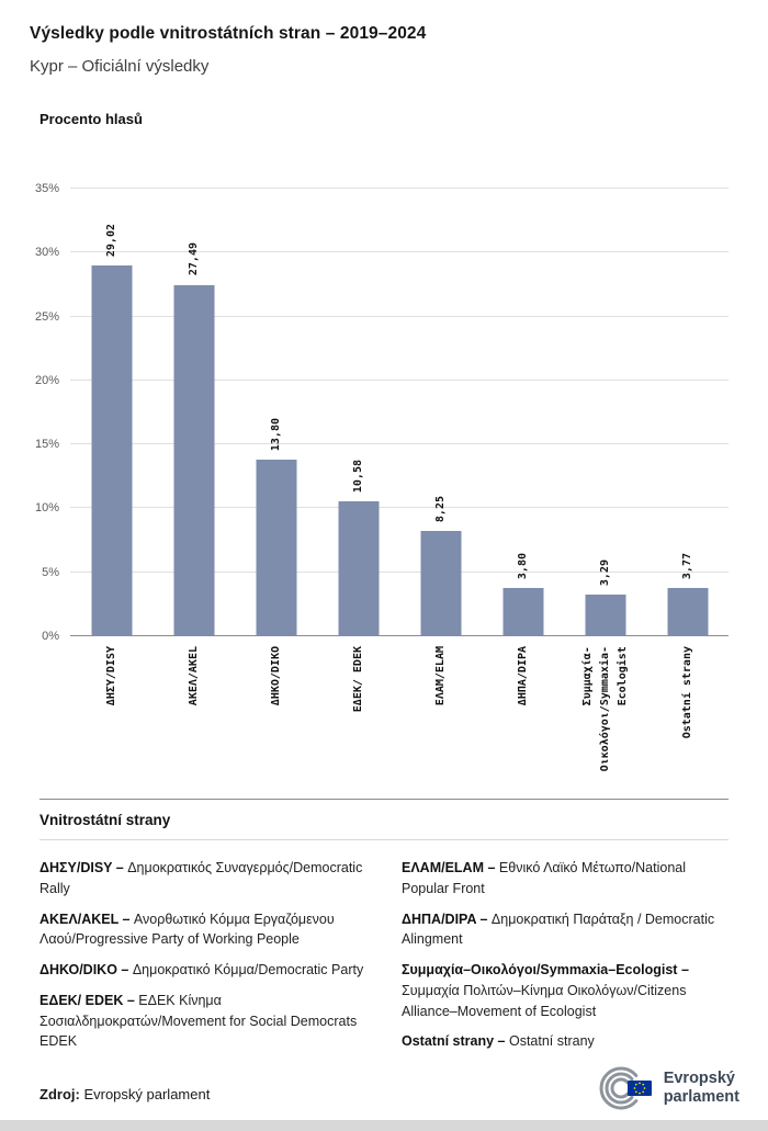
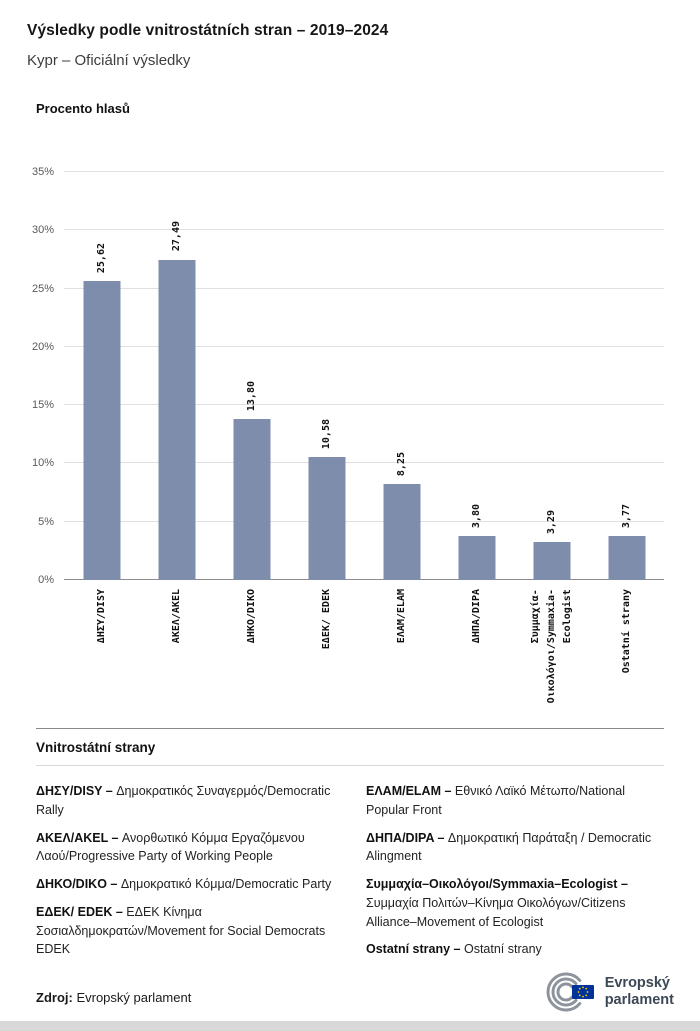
ΔΗΣΥ/DISY: 29,02 -> 25,62
